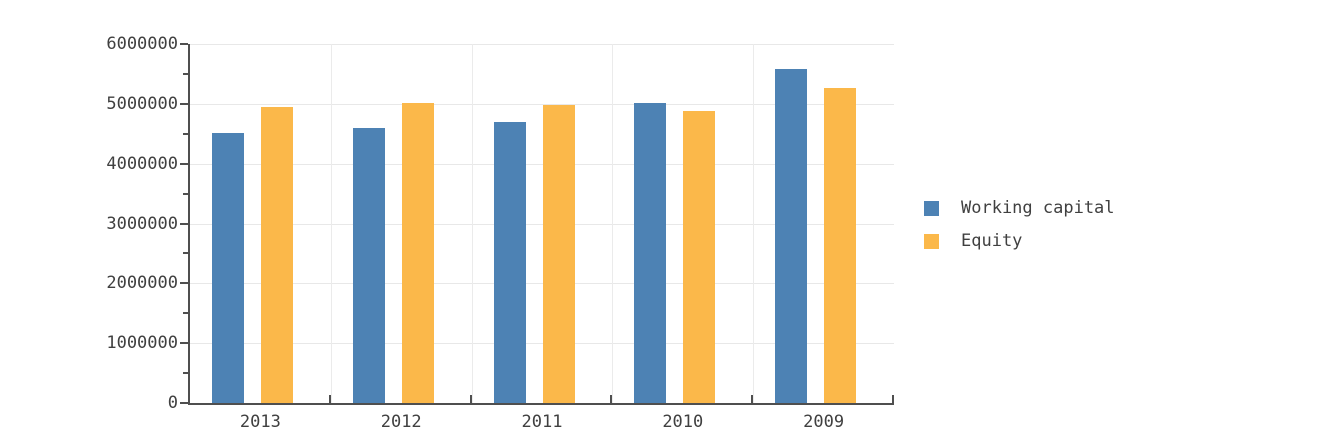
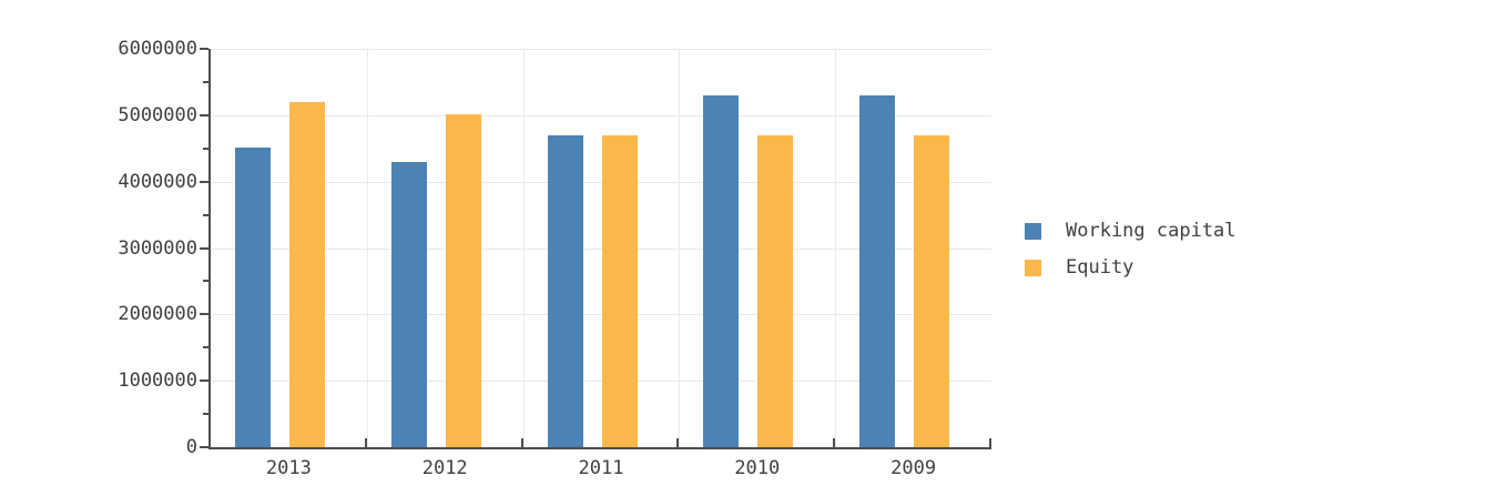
Equity/2013: 4900000 -> 5200000
Working capital/2012: 4600000 -> 4300000
Equity/2011: 5000000 -> 4700000
Working capital/2010: 5000000 -> 5300000
Equity/2010: 4900000 -> 4700000
Working capital/2009: 5600000 -> 5300000
Equity/2009: 5300000 -> 4700000
